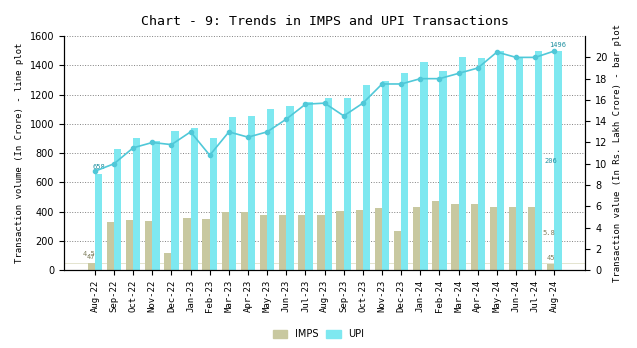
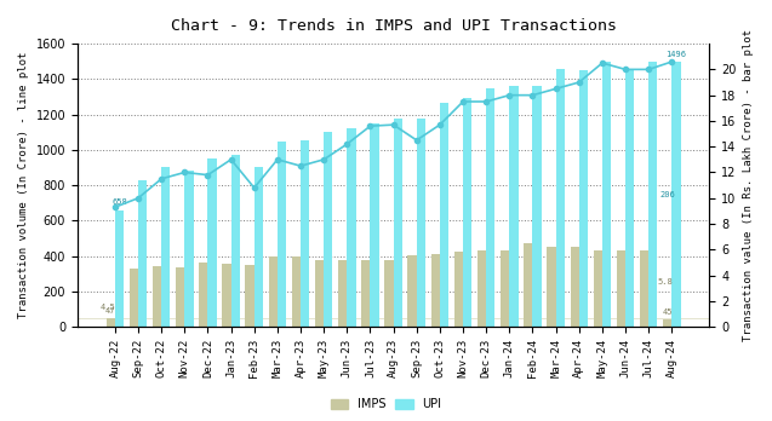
IMPS/Dec-22: 120 -> 360
IMPS/Dec-23: 270 -> 430
UPI/Jan-24: 1420 -> 1360
